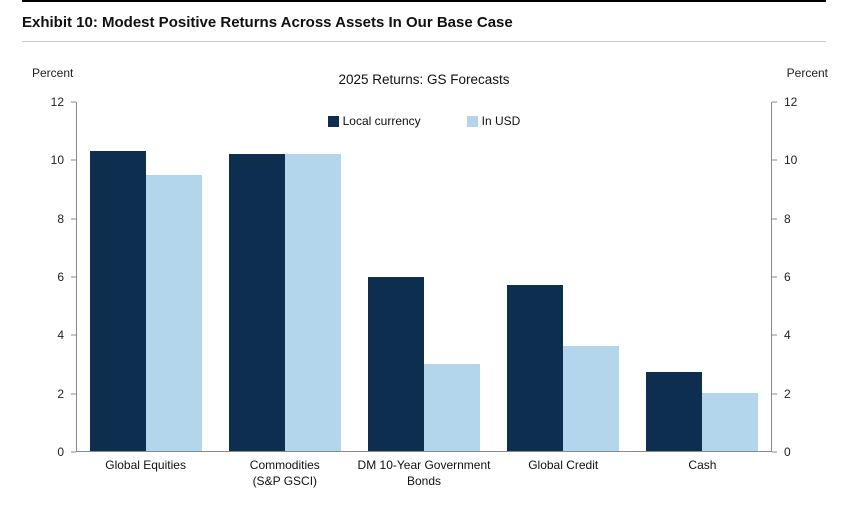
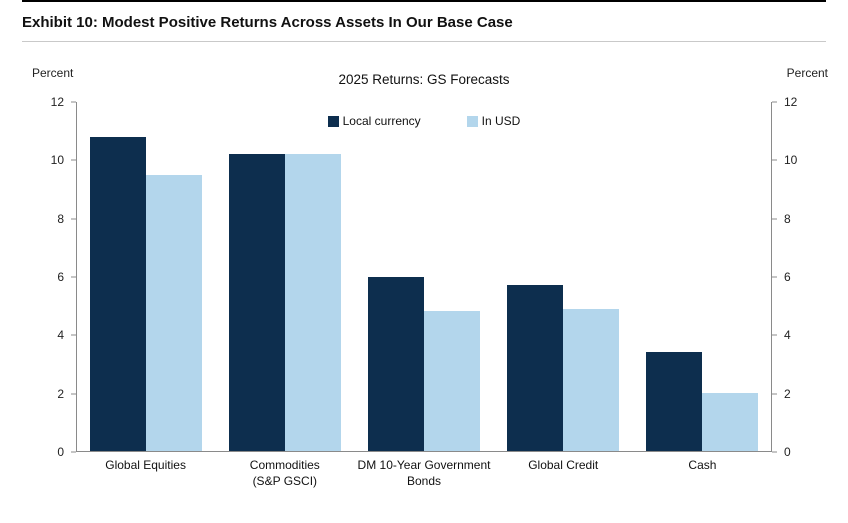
Local currency/Global Equities: 10.3 -> 10.8
In USD/DM 10-Year Government Bonds: 3.0 -> 4.8
In USD/Global Credit: 3.6 -> 4.9
Local currency/Cash: 2.7 -> 3.4
